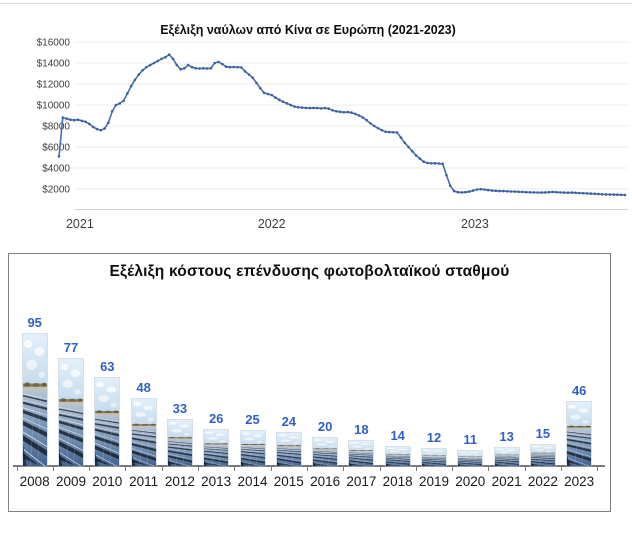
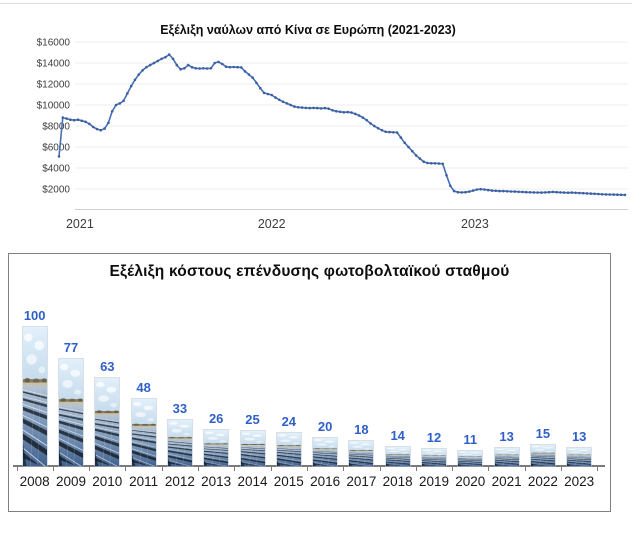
Εξέλιξη κόστους επένδυσης φωτοβολταϊκού σταθμού/2008: 95 -> 100
Εξέλιξη κόστους επένδυσης φωτοβολταϊκού σταθμού/2023: 46 -> 13
